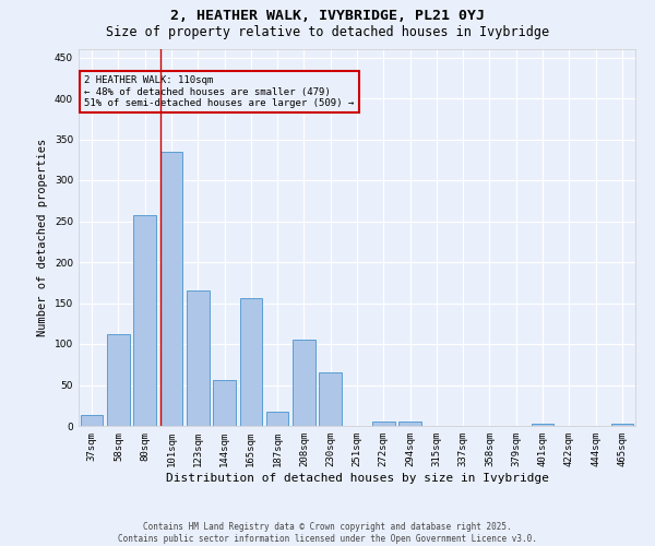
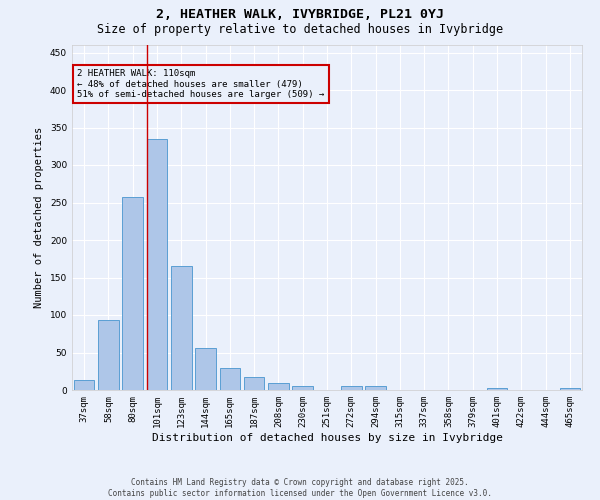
58sqm: 112 -> 93
165sqm: 156 -> 30
208sqm: 106 -> 10
230sqm: 66 -> 6
